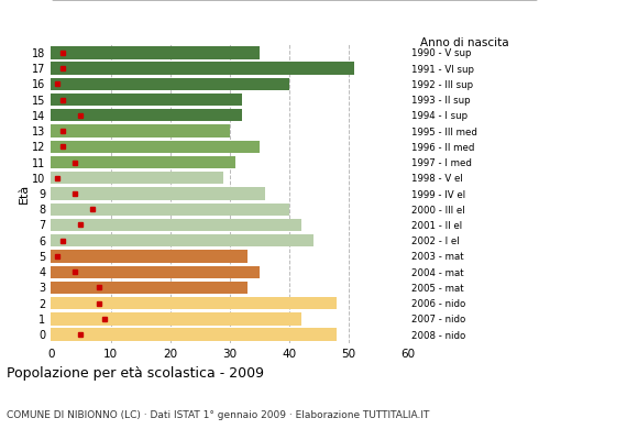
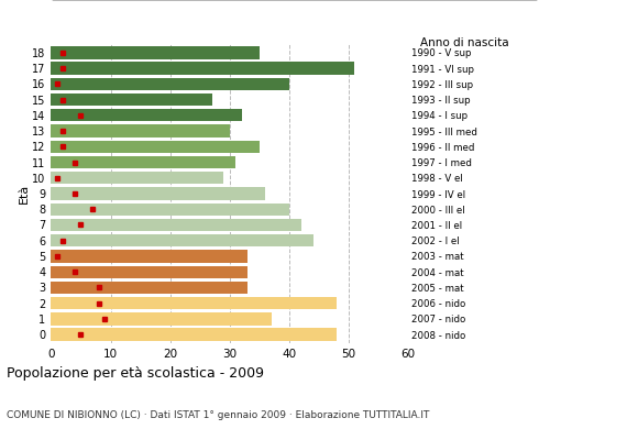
15: 32 -> 27
4: 35 -> 33
1: 42 -> 37
